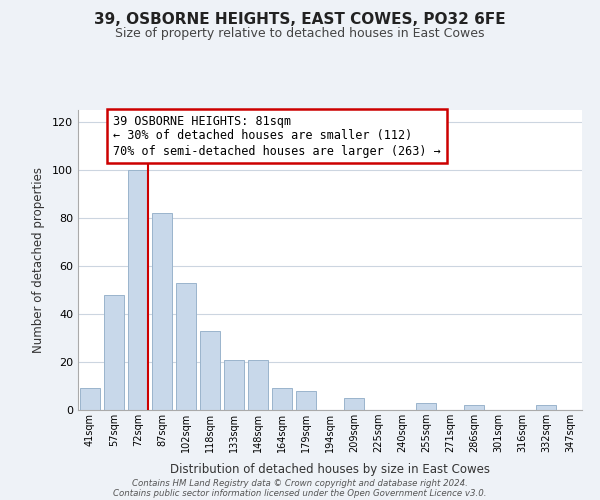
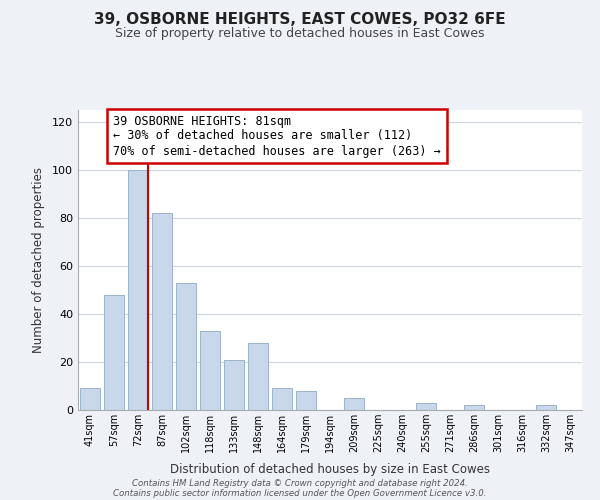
148sqm: 21 -> 28
